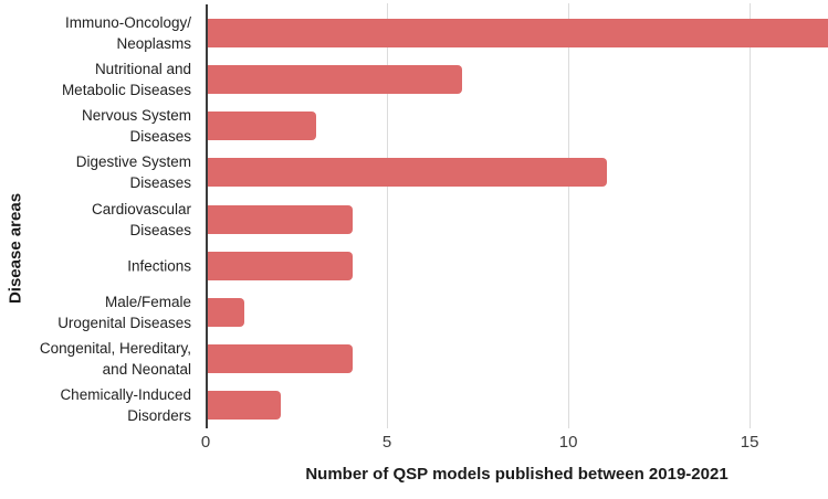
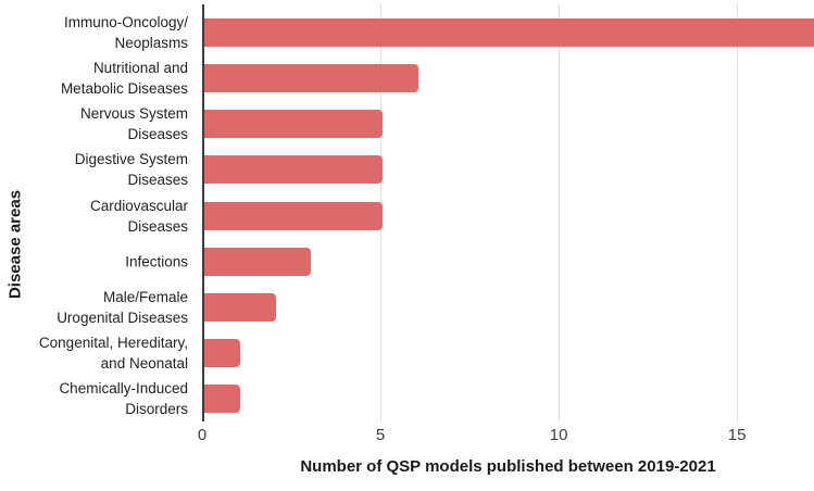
Nutritional and Metabolic Diseases: 7 -> 6
Nervous System Diseases: 3 -> 5
Digestive System Diseases: 11 -> 5
Cardiovascular Diseases: 4 -> 5
Infections: 4 -> 3
Male/Female Urogenital Diseases: 1 -> 2
Congenital, Hereditary, and Neonatal: 4 -> 1
Chemically-Induced Disorders: 2 -> 1
